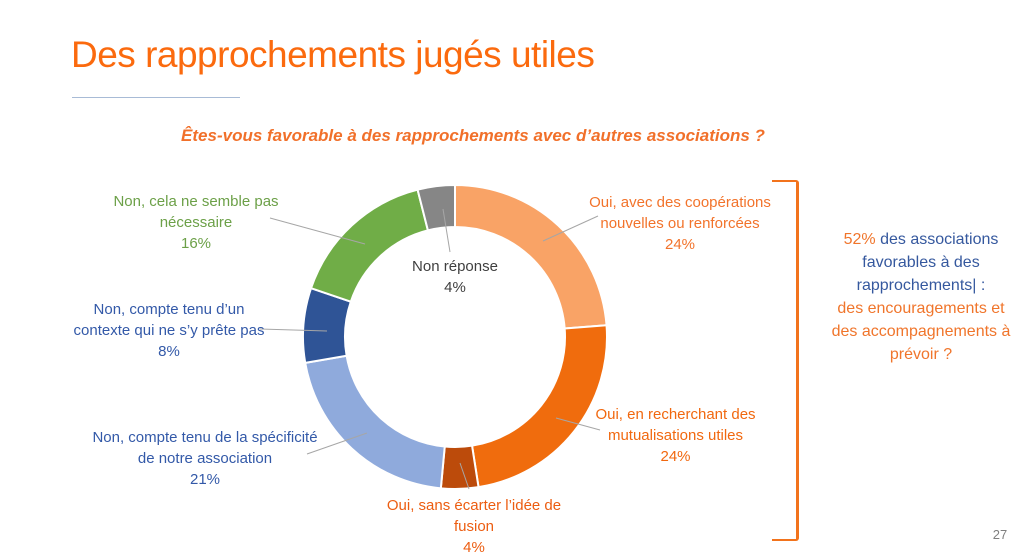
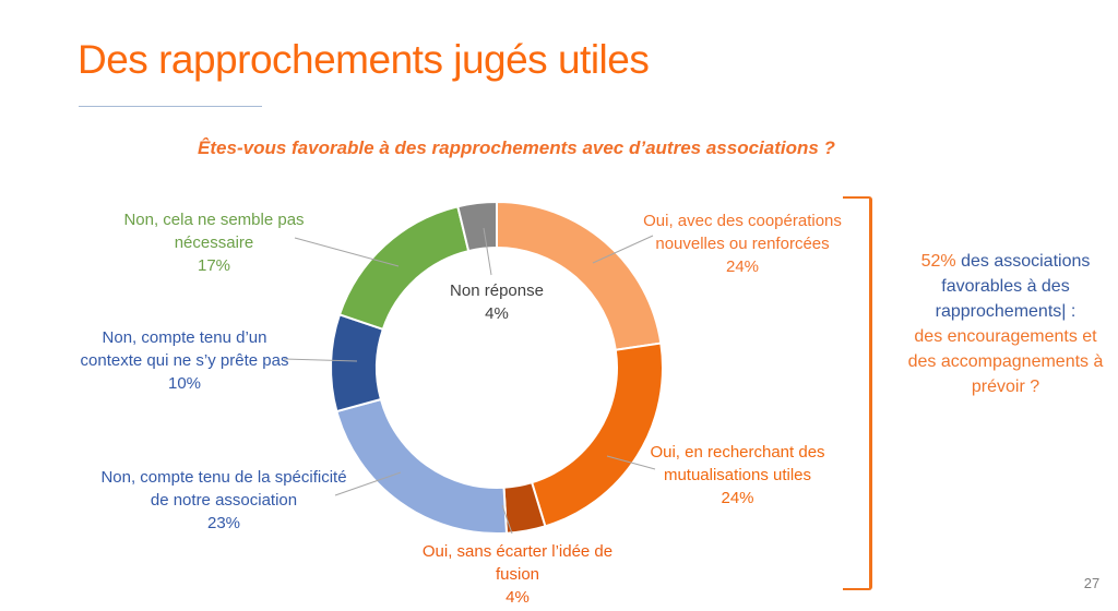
Non, compte tenu de la spécificité de notre association: 21% -> 23%
Non, compte tenu d’un contexte qui ne s’y prête pas: 8% -> 10%
Non, cela ne semble pas nécessaire: 16% -> 17%
